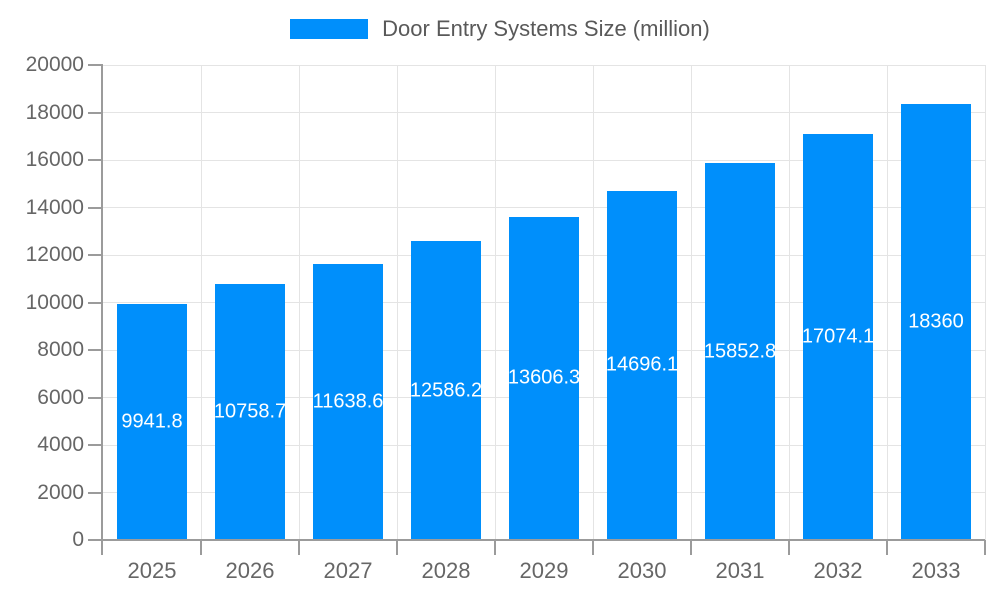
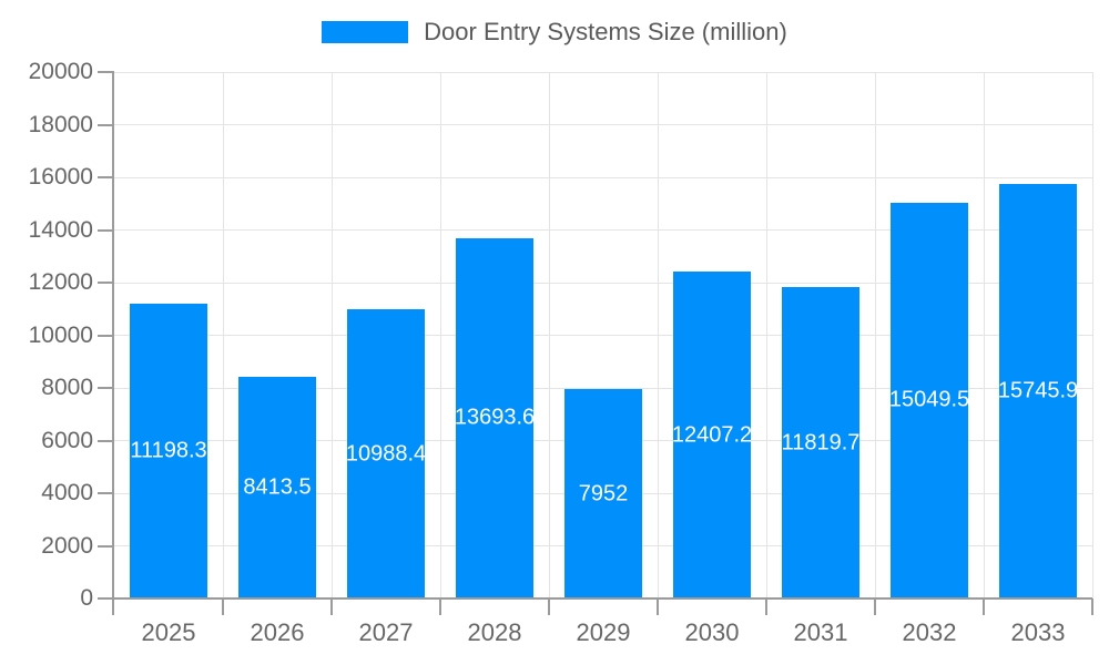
2025: 9941.8 -> 11198.3
2026: 10758.7 -> 8413.5
2027: 11638.6 -> 10988.4
2028: 12586.2 -> 13693.6
2029: 13606.3 -> 7952
2030: 14696.1 -> 12407.2
2031: 15852.8 -> 11819.7
2032: 17074.1 -> 15049.5
2033: 18360 -> 15745.9
